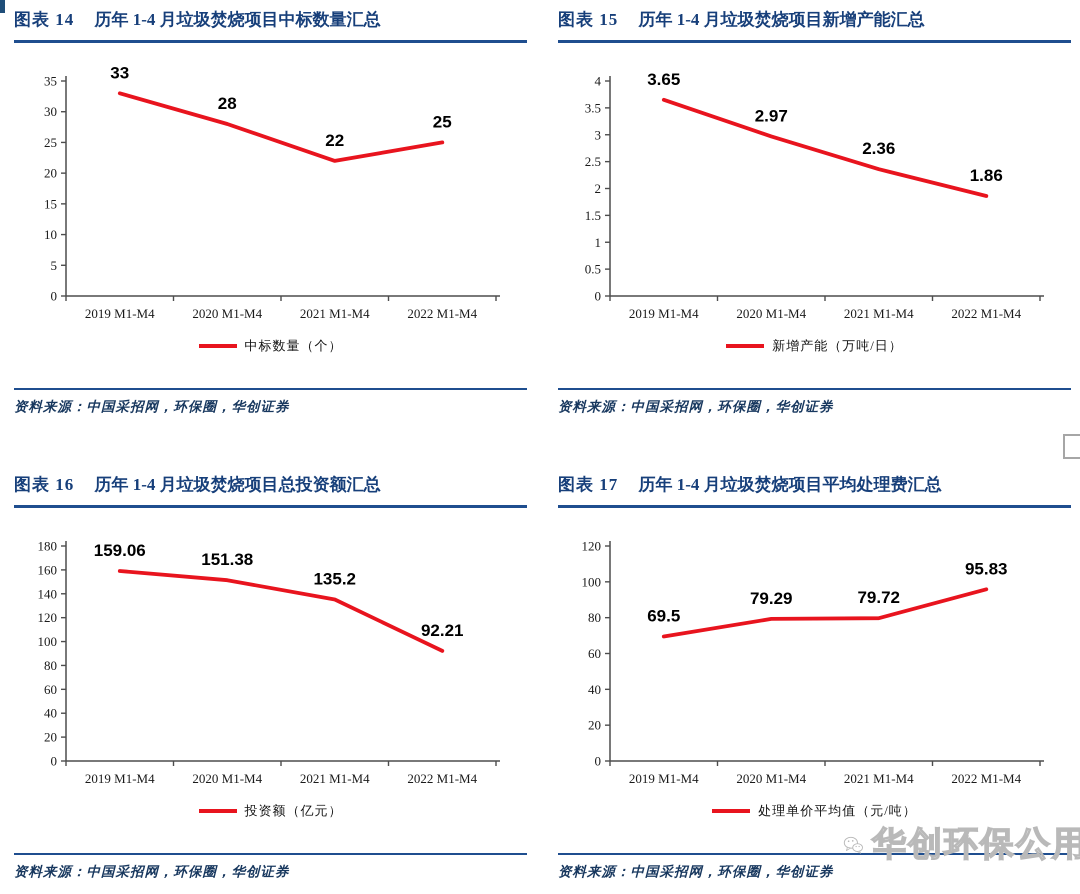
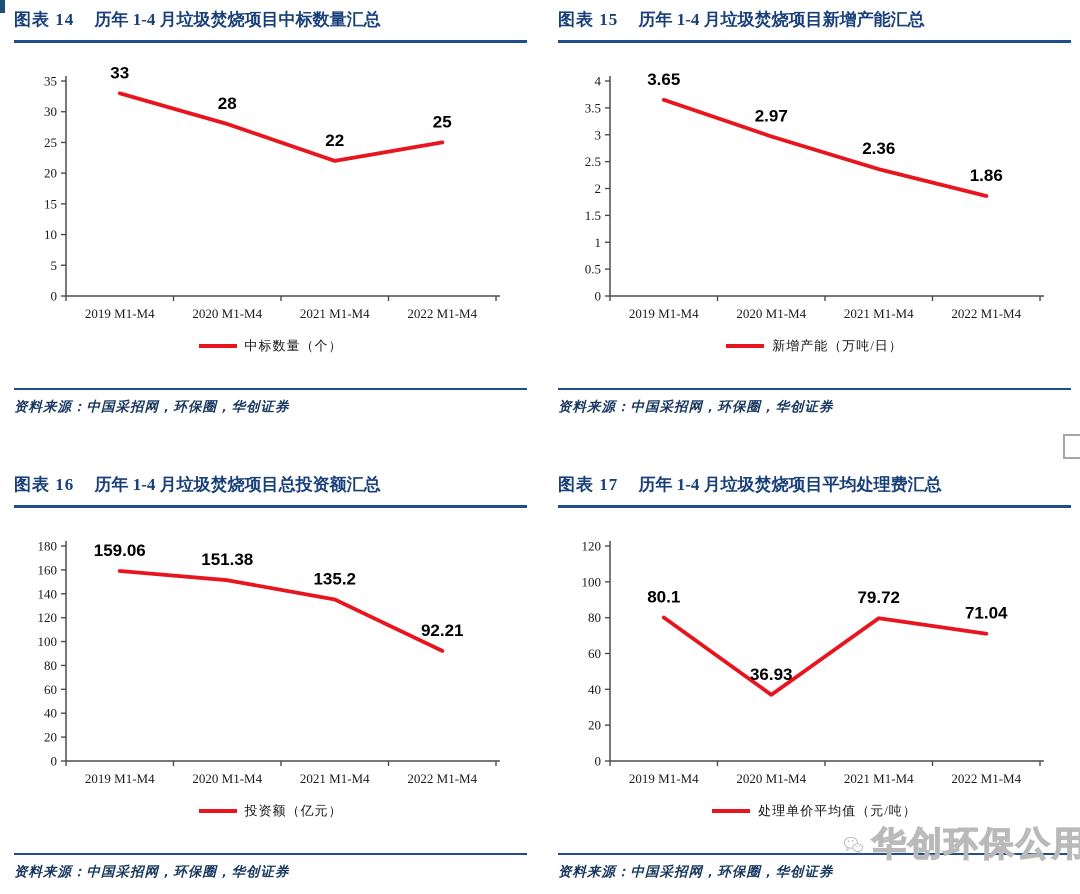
历年 1-4 月垃圾焚烧项目平均处理费汇总/2019 M1-M4: 69.5 -> 80.1
历年 1-4 月垃圾焚烧项目平均处理费汇总/2020 M1-M4: 79.29 -> 36.93
历年 1-4 月垃圾焚烧项目平均处理费汇总/2022 M1-M4: 95.83 -> 71.04
